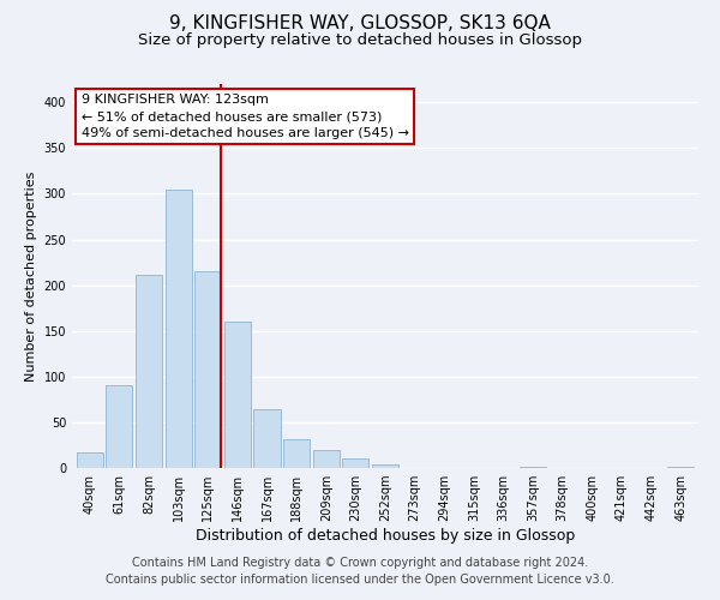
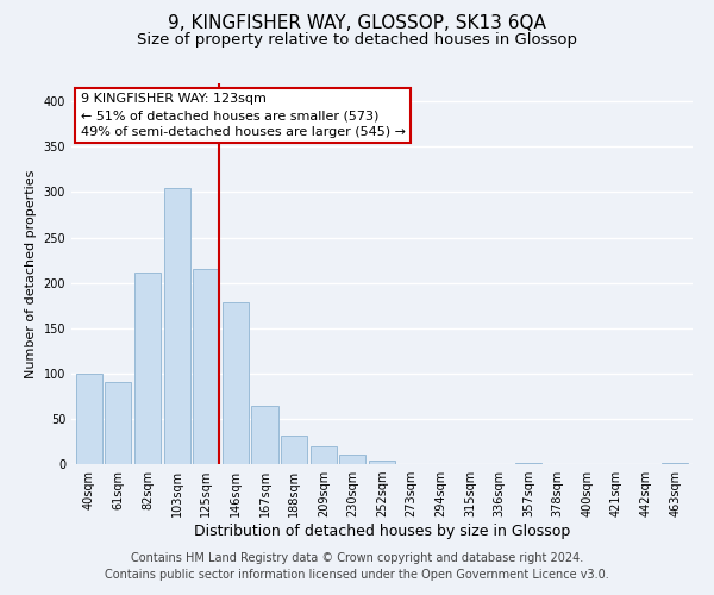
40sqm: 17 -> 100
146sqm: 160 -> 178
